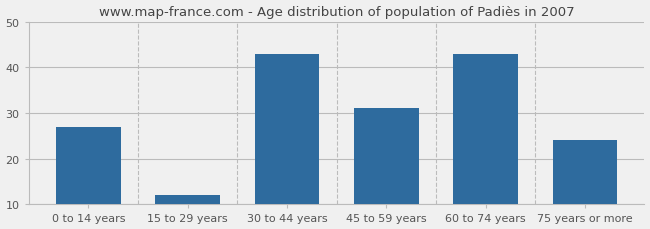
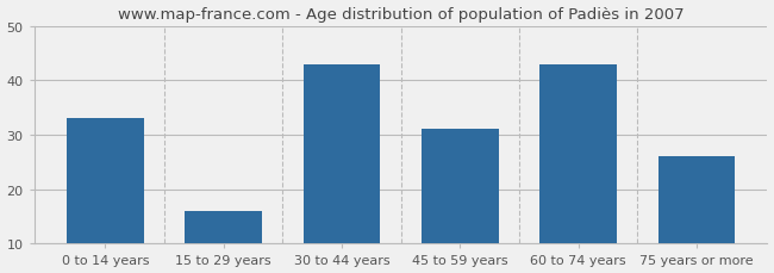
0 to 14 years: 27 -> 33
15 to 29 years: 12 -> 16
75 years or more: 24 -> 26
